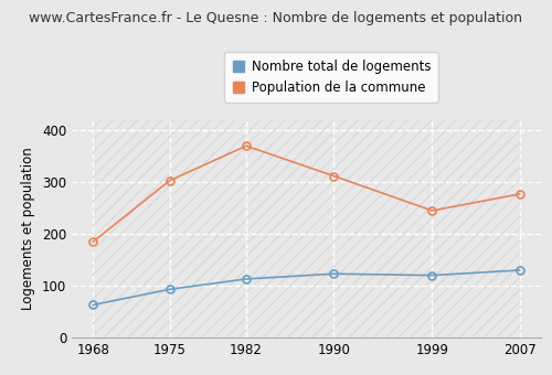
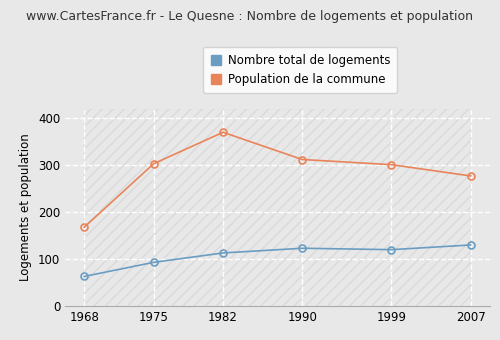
Population de la commune/1968: 185 -> 168
Population de la commune/1999: 245 -> 301
